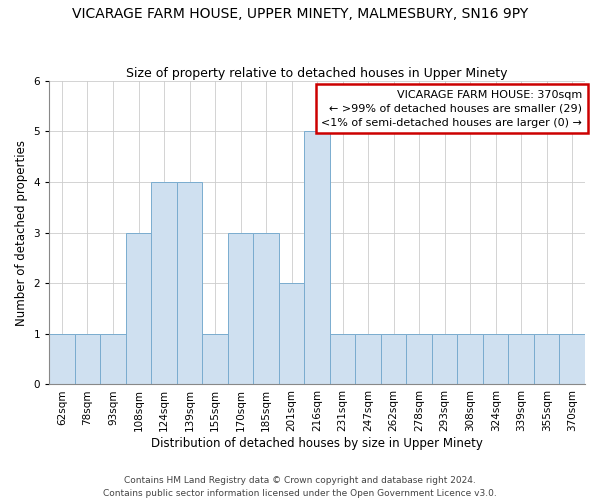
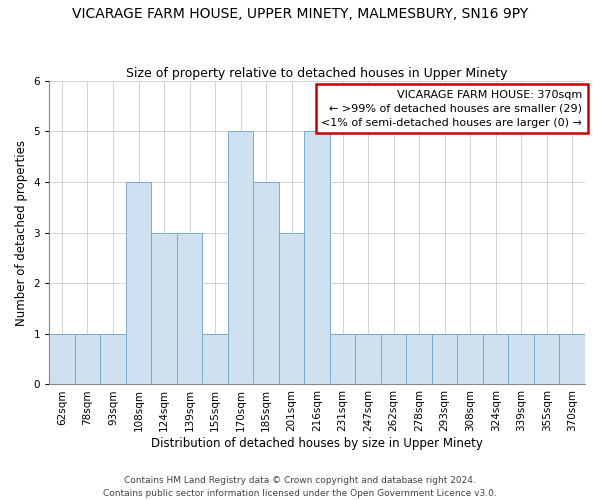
108sqm: 3 -> 4
124sqm: 4 -> 3
139sqm: 4 -> 3
170sqm: 3 -> 5
185sqm: 3 -> 4
201sqm: 2 -> 3
